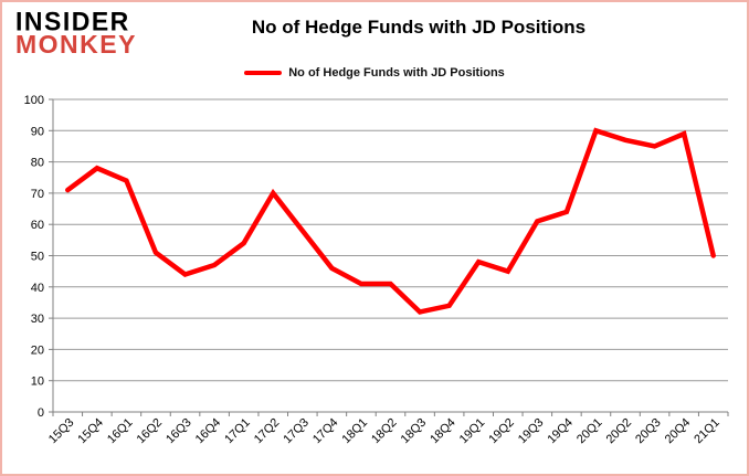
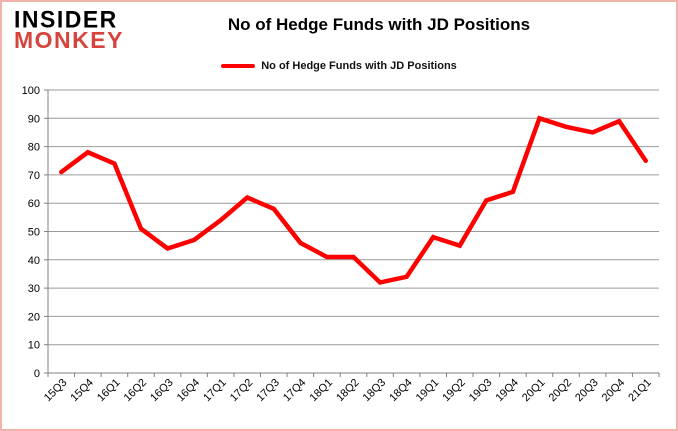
17Q2: 70 -> 62
21Q1: 50 -> 75
